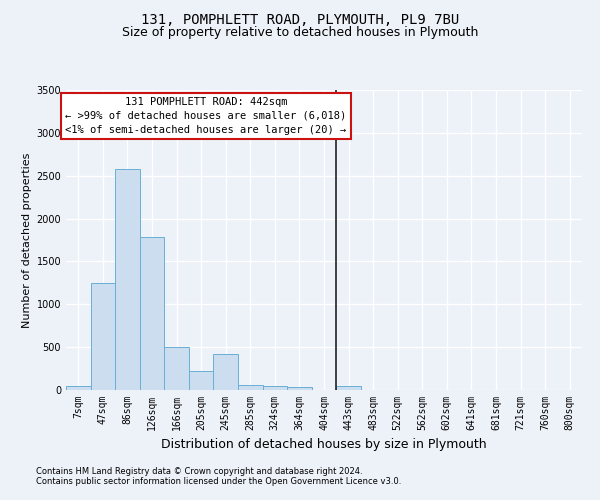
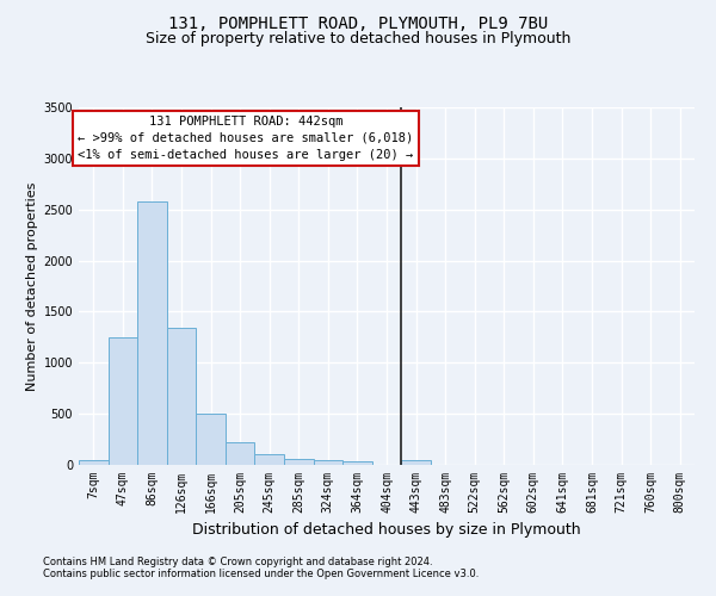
126sqm: 1780 -> 1340
245sqm: 420 -> 110
